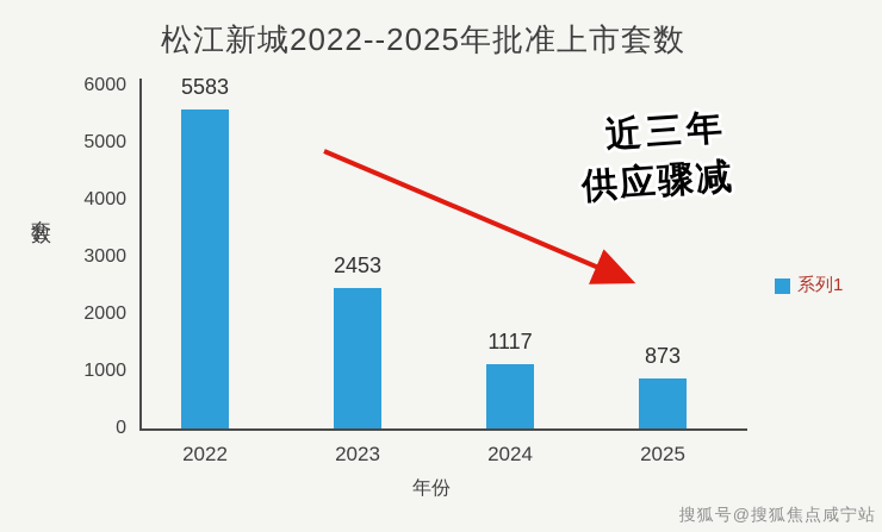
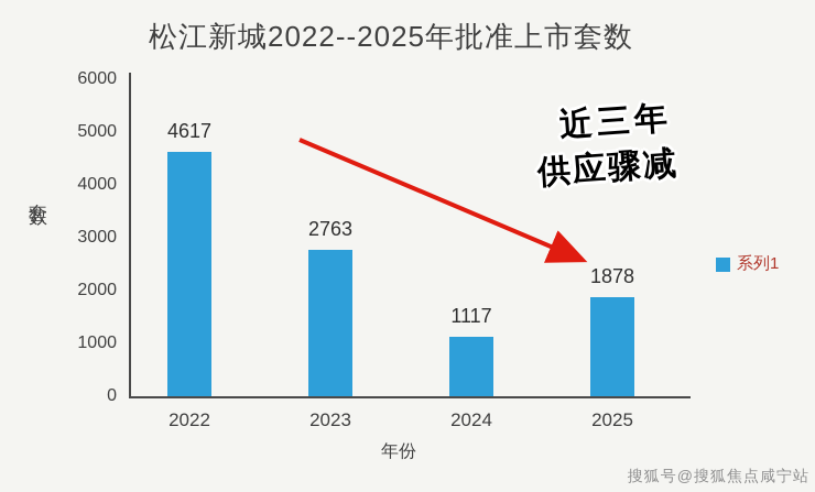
2022: 5583 -> 4617
2023: 2453 -> 2763
2025: 873 -> 1878
